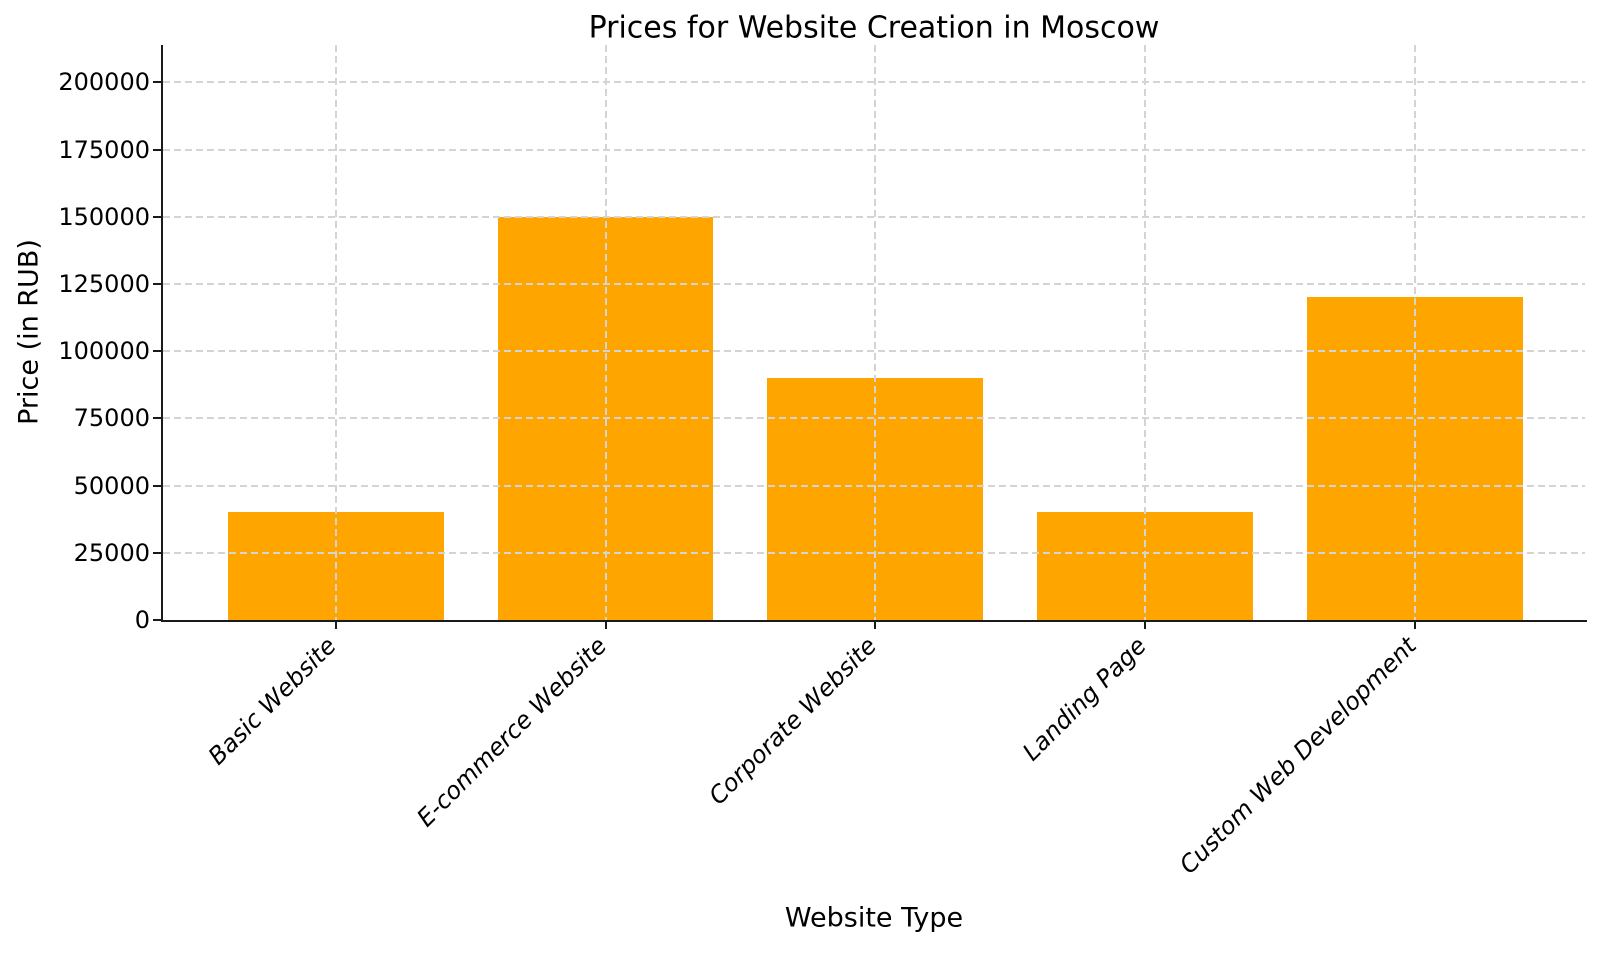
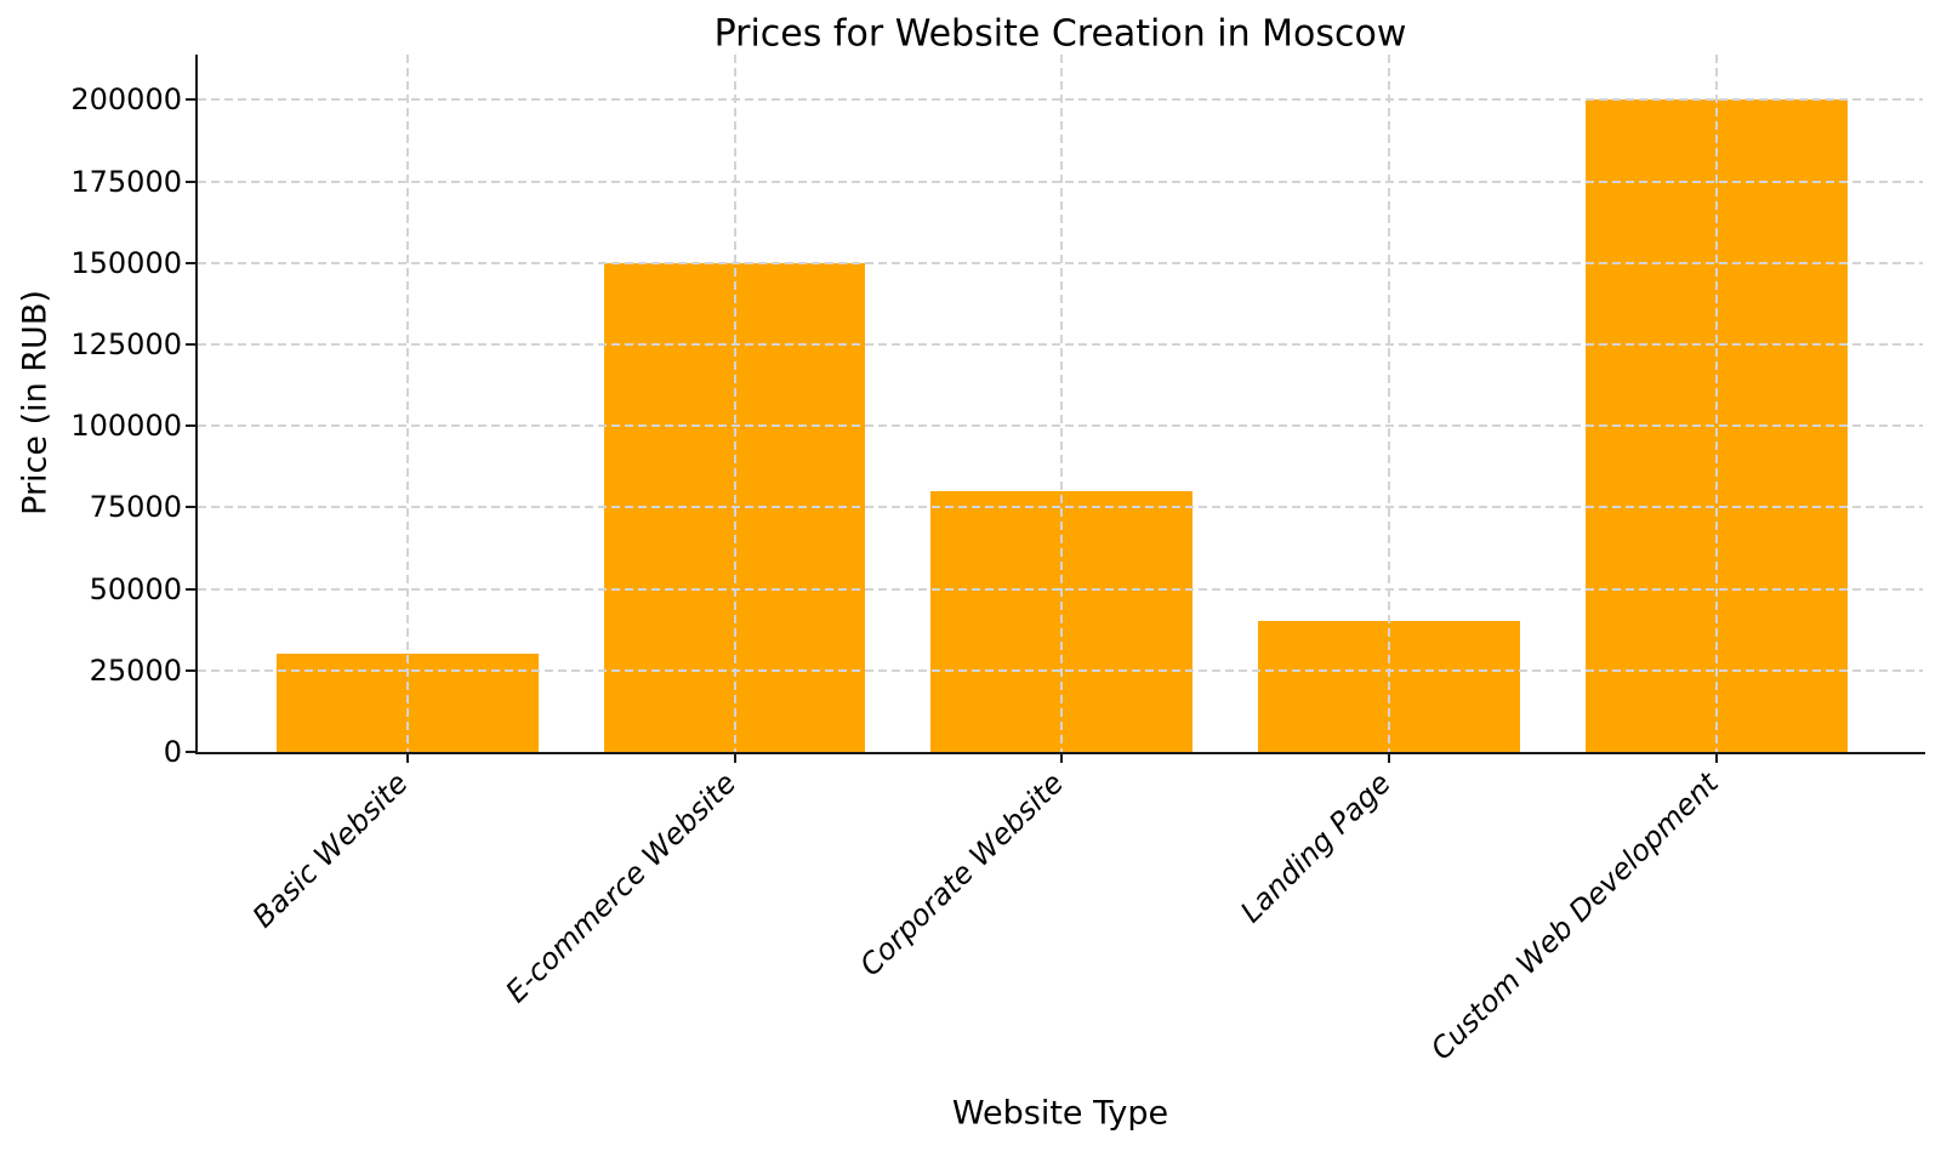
Basic Website: 40000 -> 30000
Corporate Website: 90000 -> 80000
Custom Web Development: 120000 -> 200000
